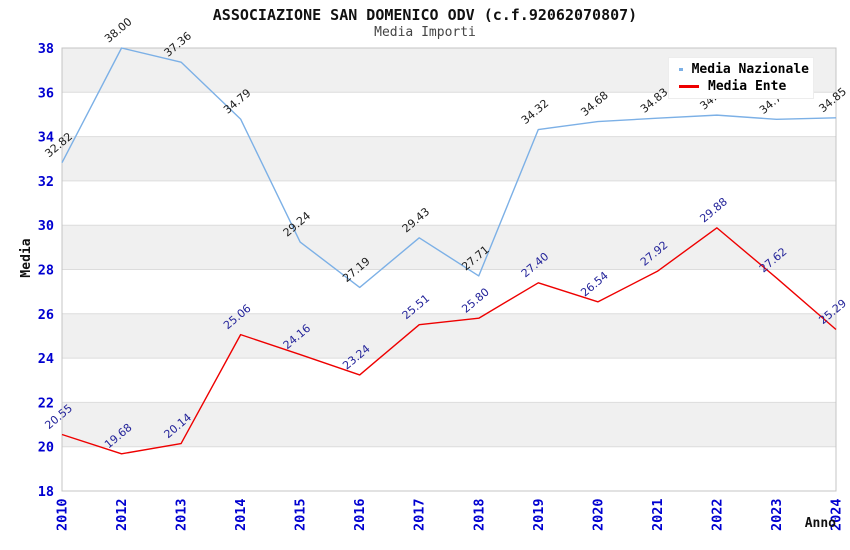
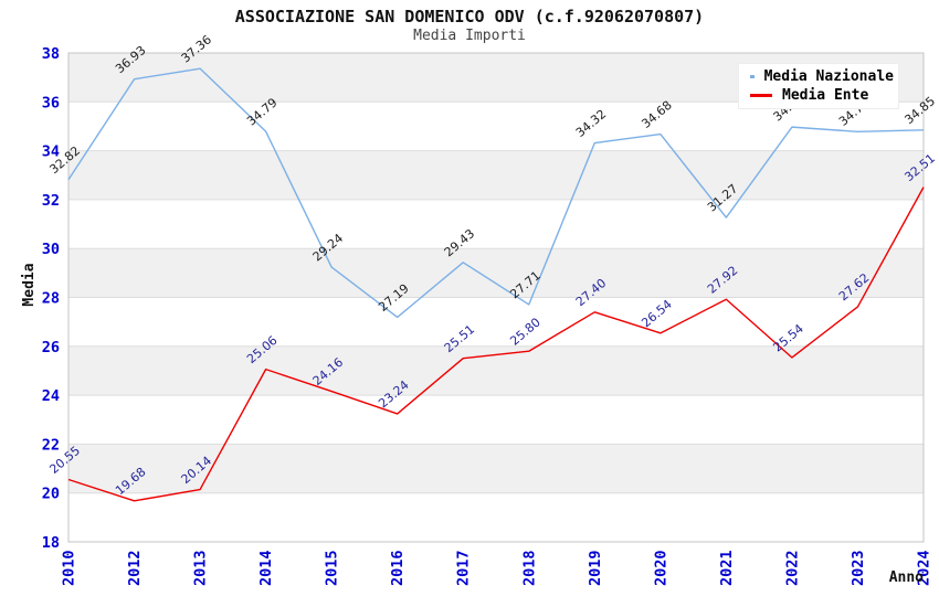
Media Nazionale/2012: 38.00 -> 36.93
Media Nazionale/2021: 34.83 -> 31.27
Media Ente/2022: 29.88 -> 25.54
Media Ente/2024: 25.29 -> 32.51
